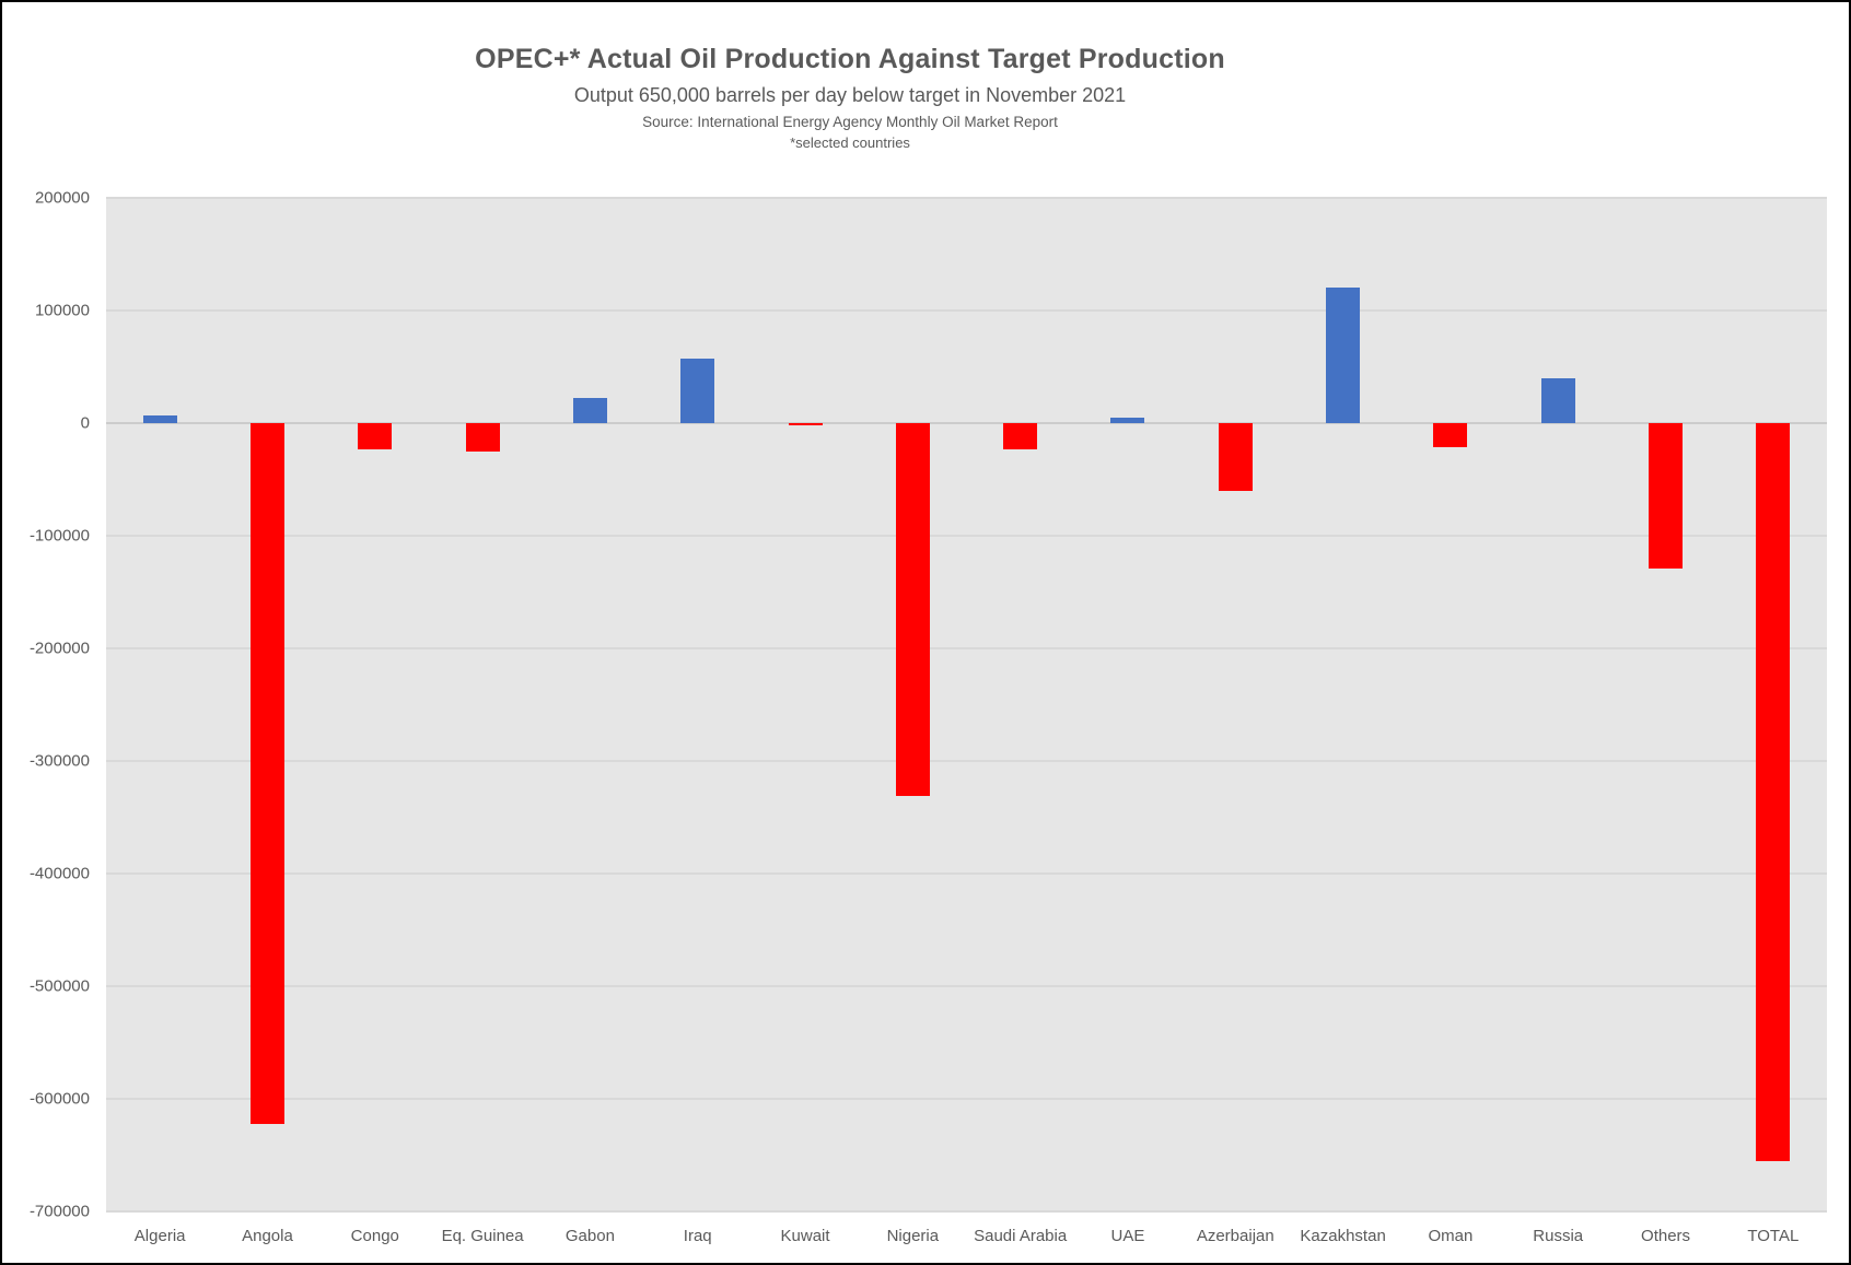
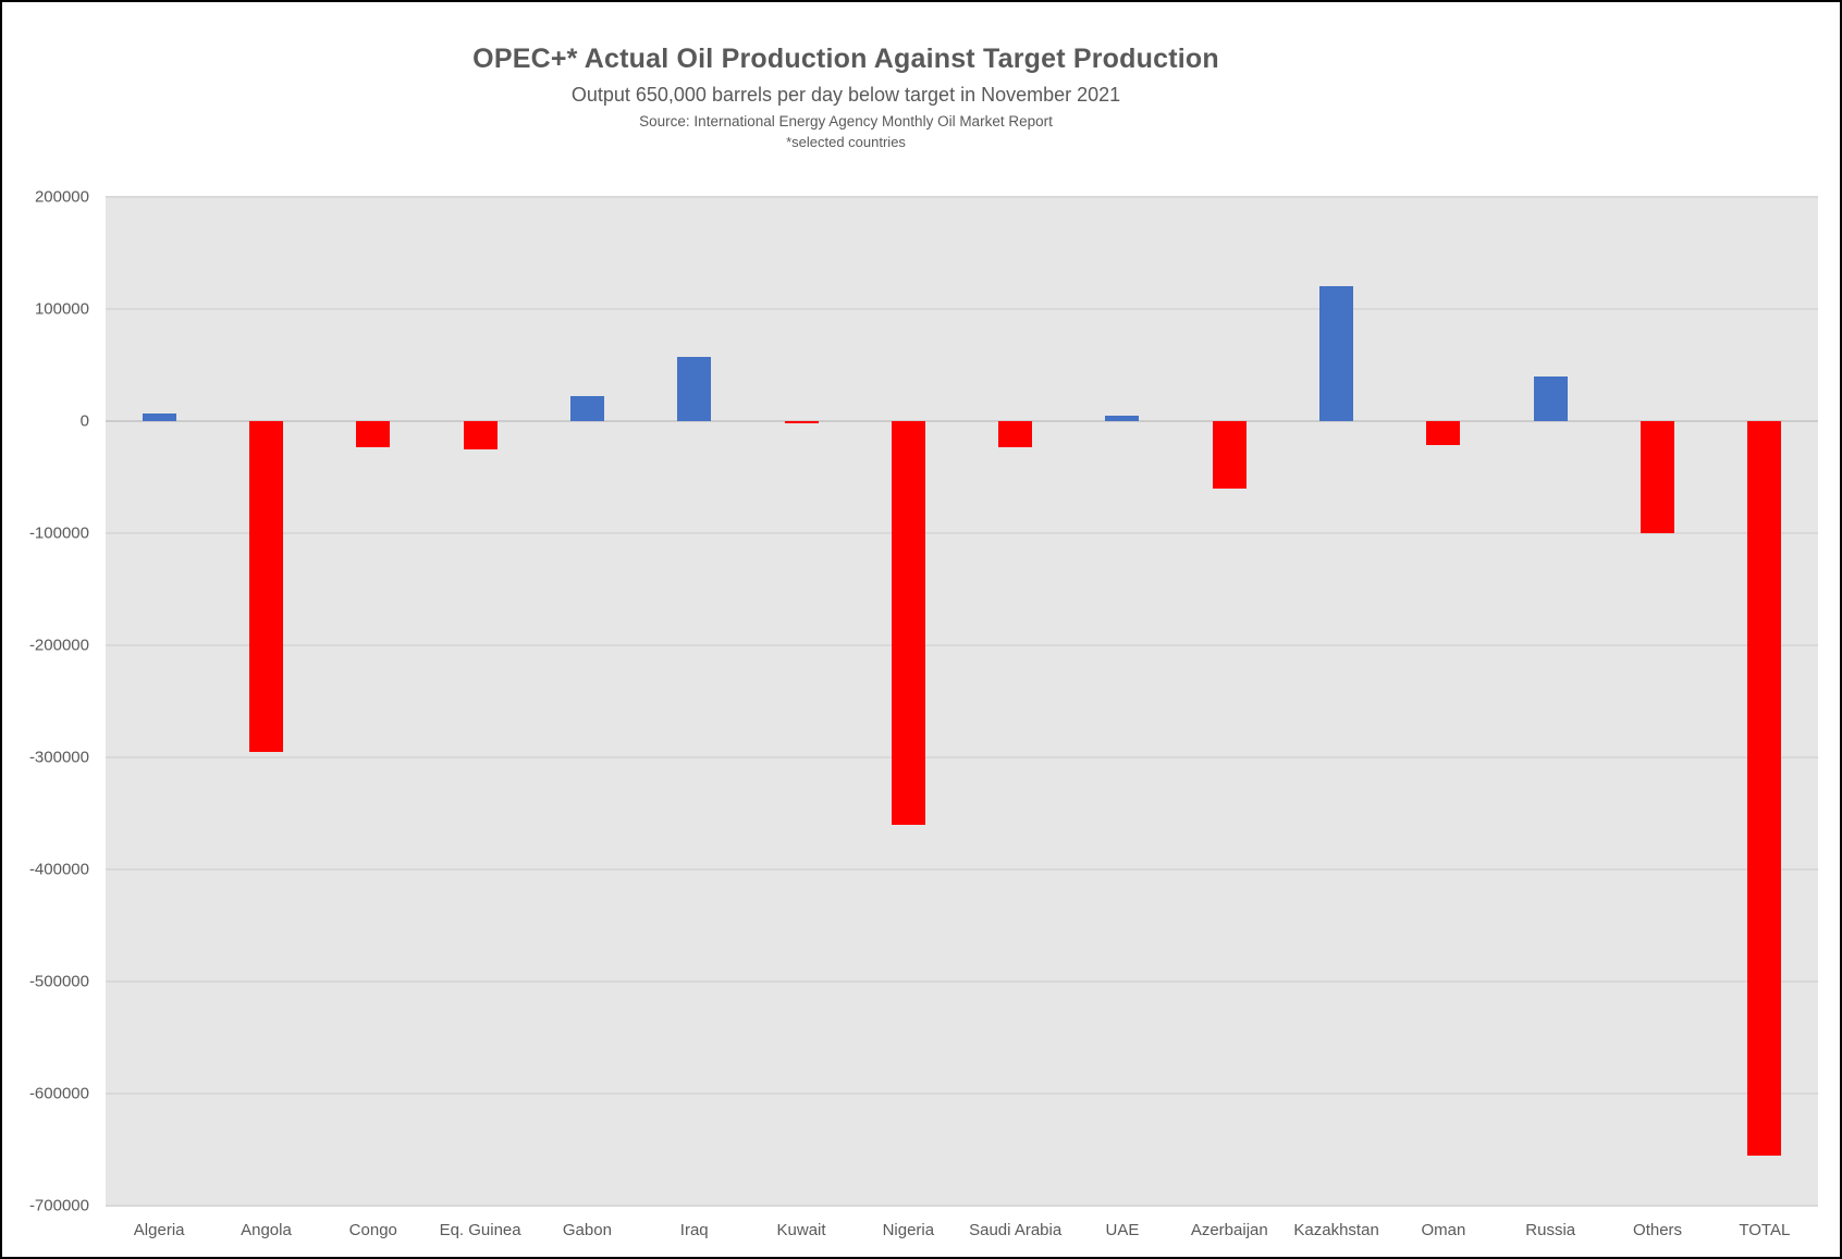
Angola: -622000 -> -295000
Nigeria: -331000 -> -360000
Others: -129000 -> -100000
